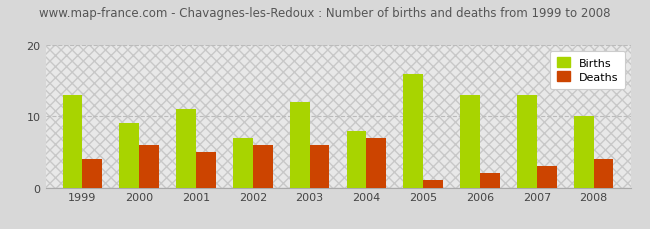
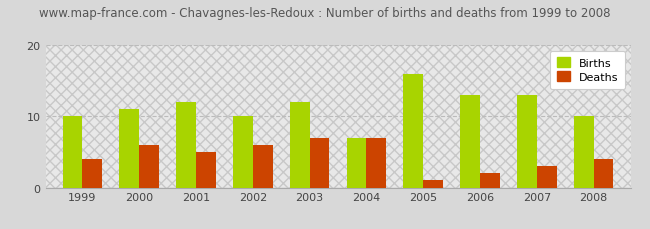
Births/1999: 13 -> 10
Births/2000: 9 -> 11
Births/2001: 11 -> 12
Births/2002: 7 -> 10
Deaths/2003: 6 -> 7
Births/2004: 8 -> 7
